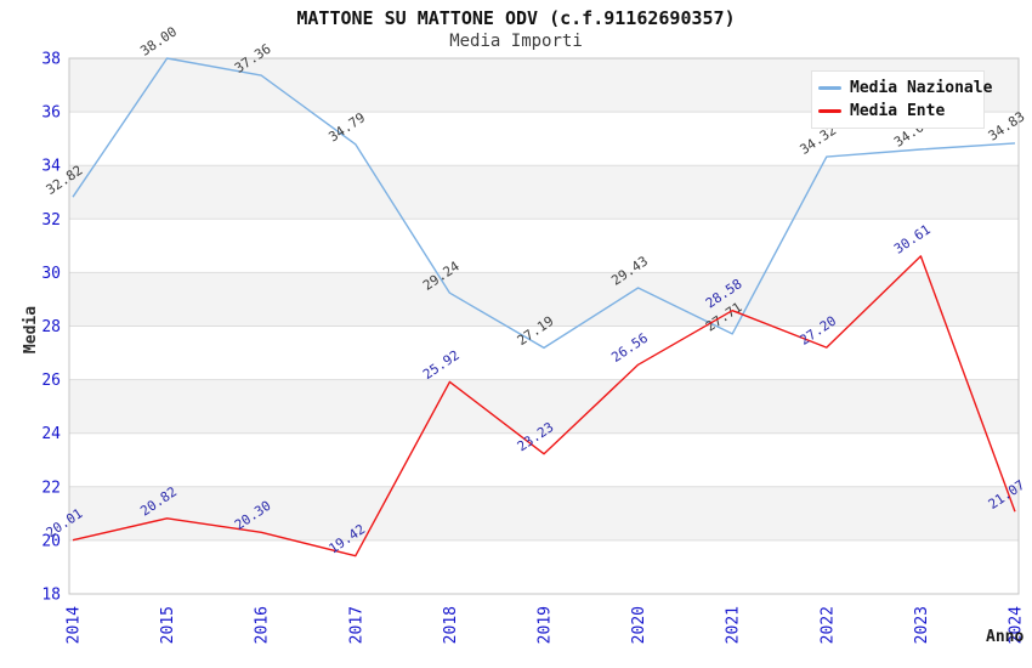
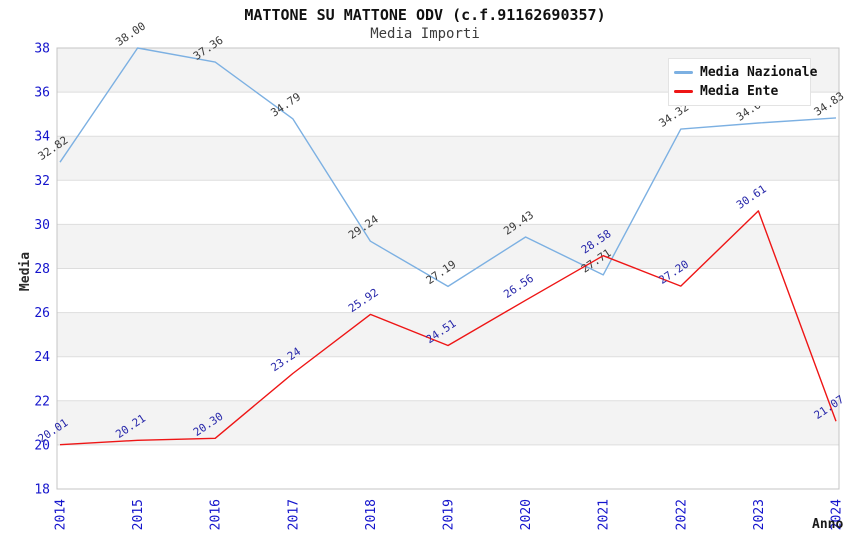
Media Ente/2015: 20.82 -> 20.21
Media Ente/2017: 19.42 -> 23.24
Media Ente/2019: 23.23 -> 24.51
